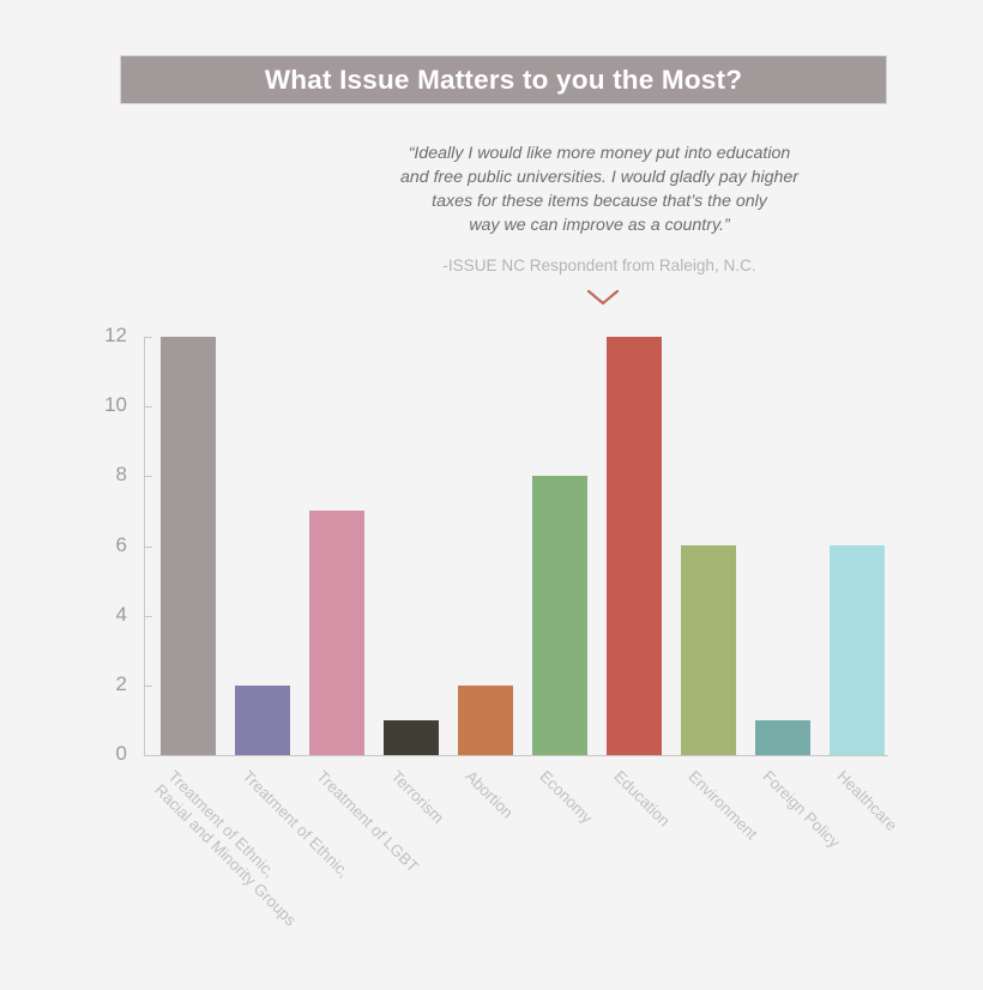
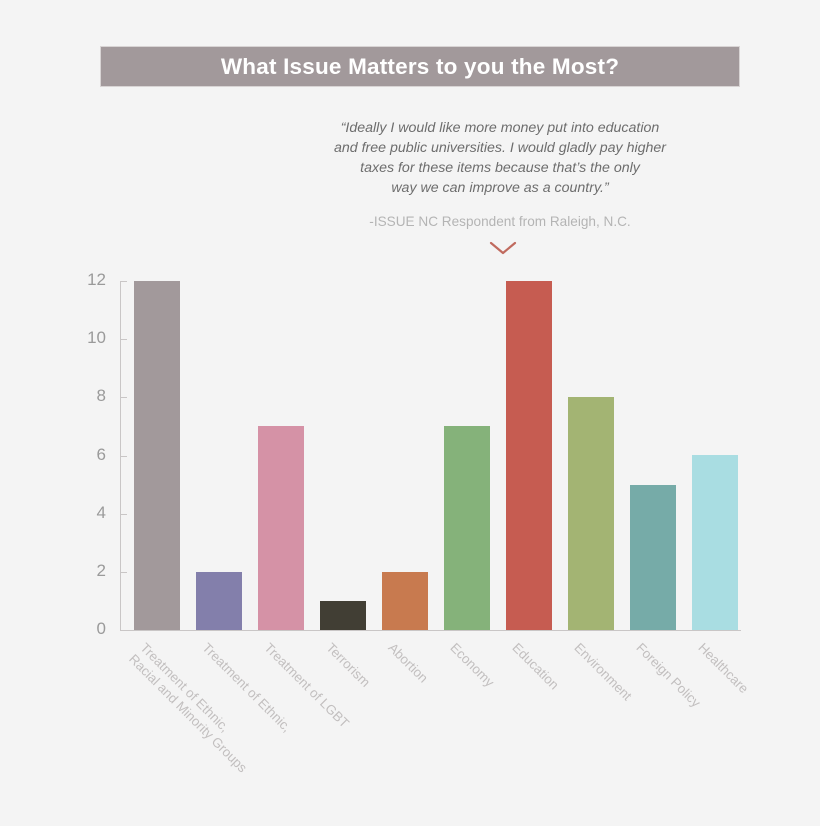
Economy: 8 -> 7
Environment: 6 -> 8
Foreign Policy: 1 -> 5
